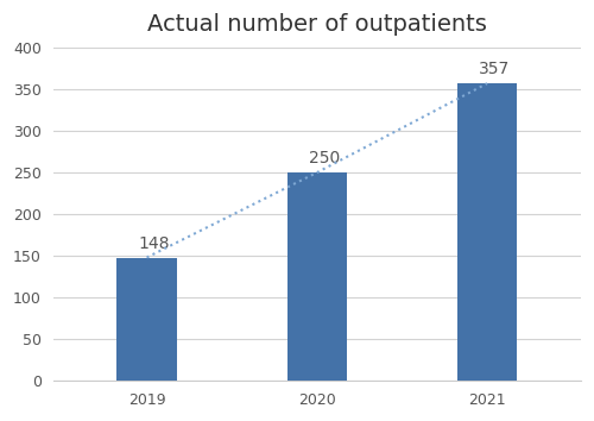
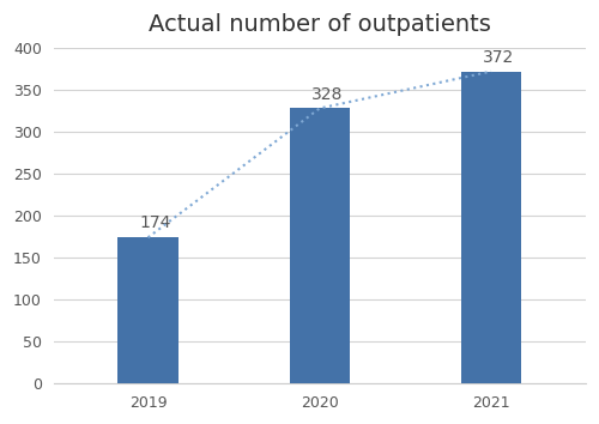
2019: 148 -> 174
2020: 250 -> 328
2021: 357 -> 372
